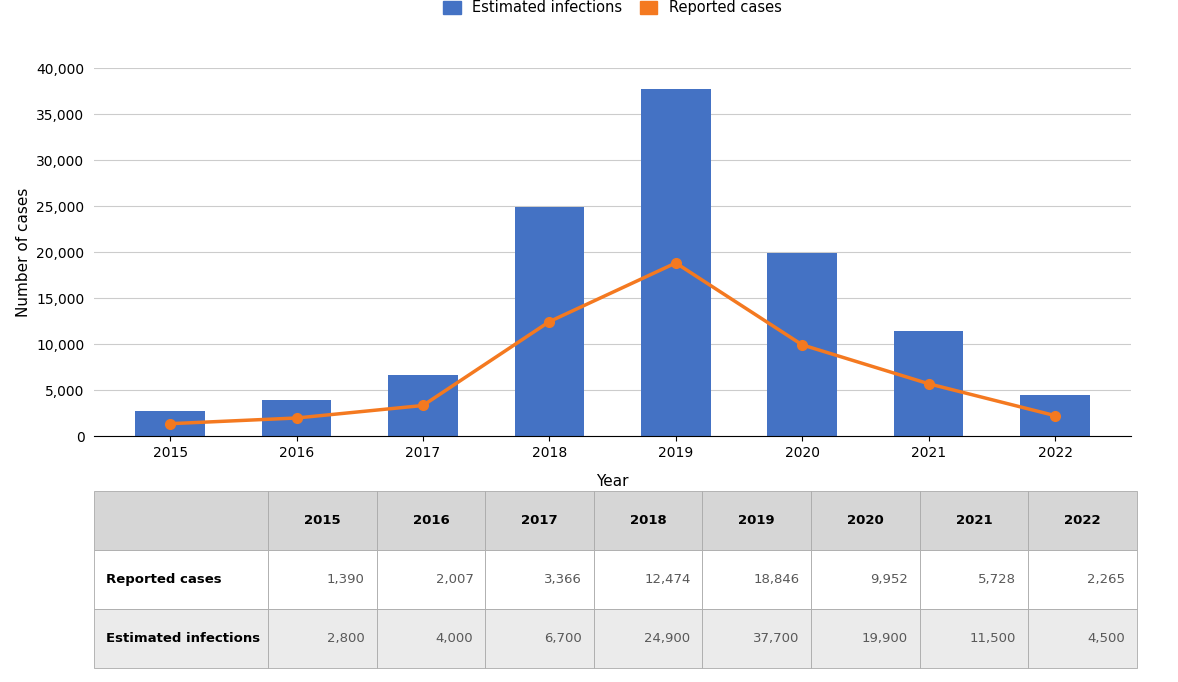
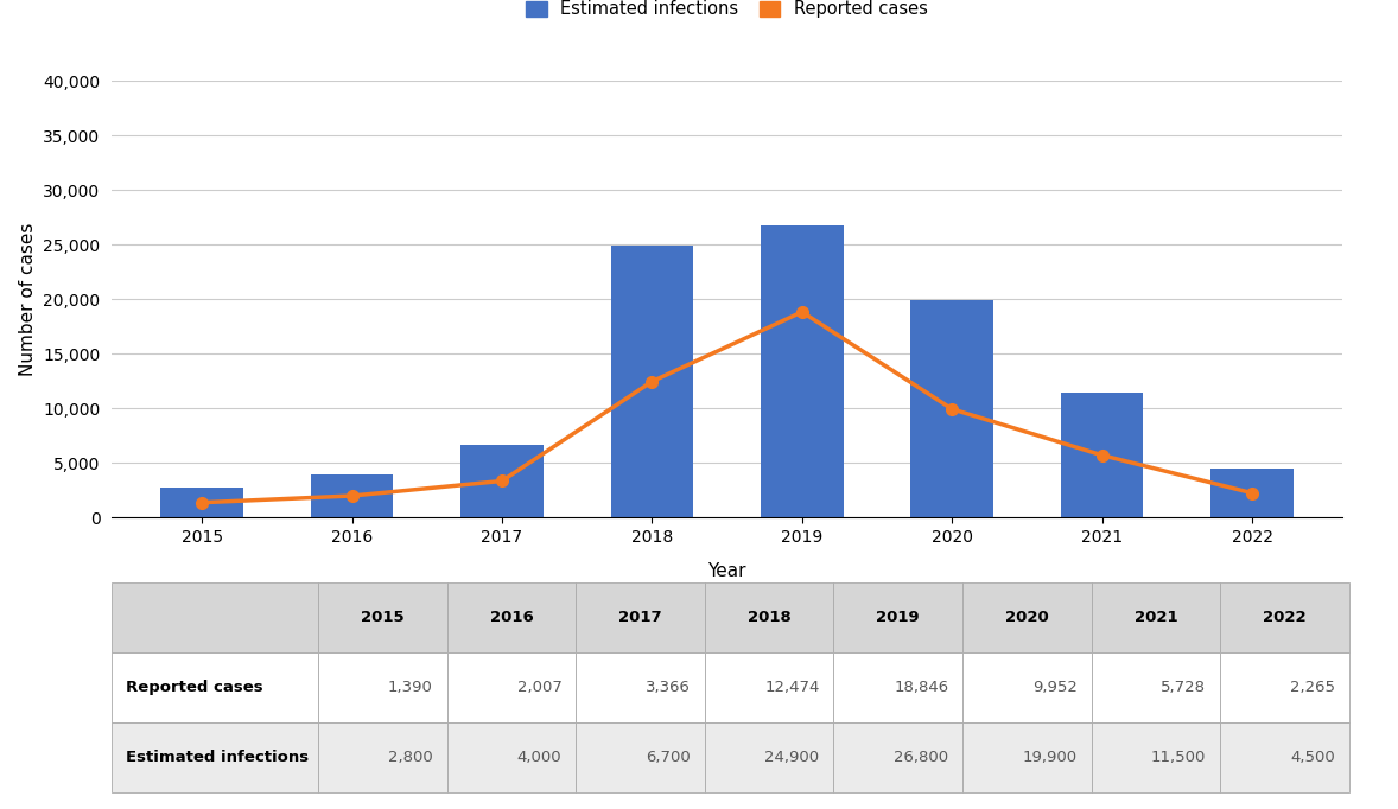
Estimated infections/2019: 37,700 -> 26,800
